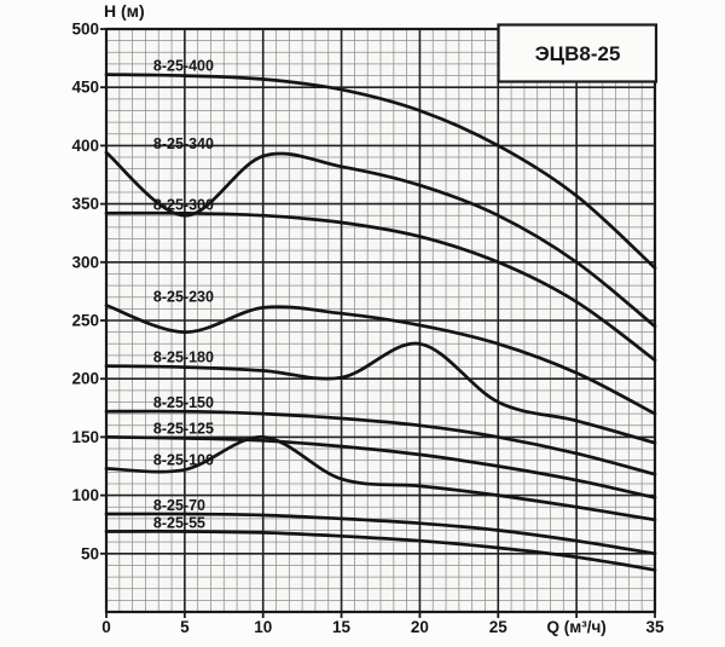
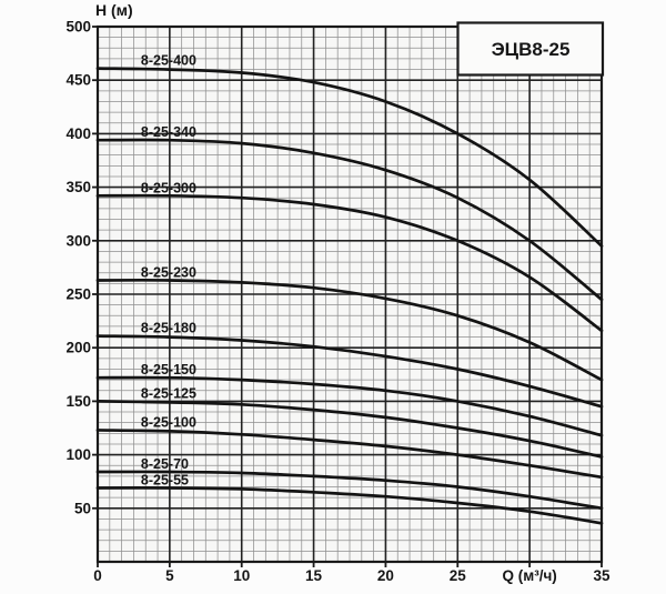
8-25-340/5: 340 -> 390
8-25-230/5: 240 -> 260
8-25-100/10: 150 -> 120
8-25-180/20: 230 -> 190
